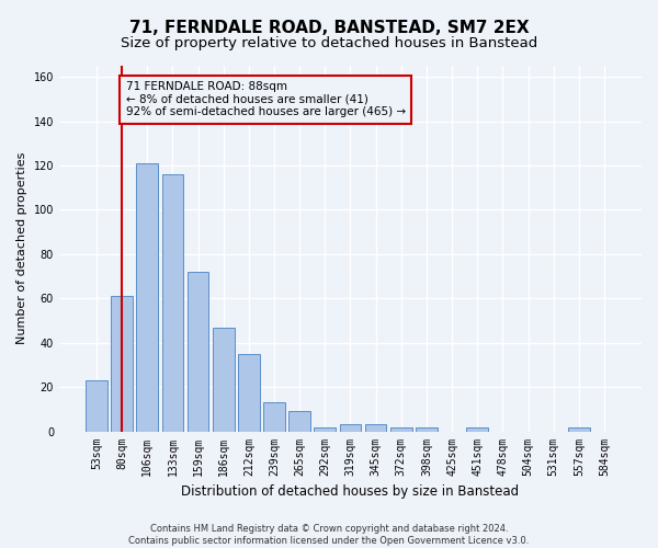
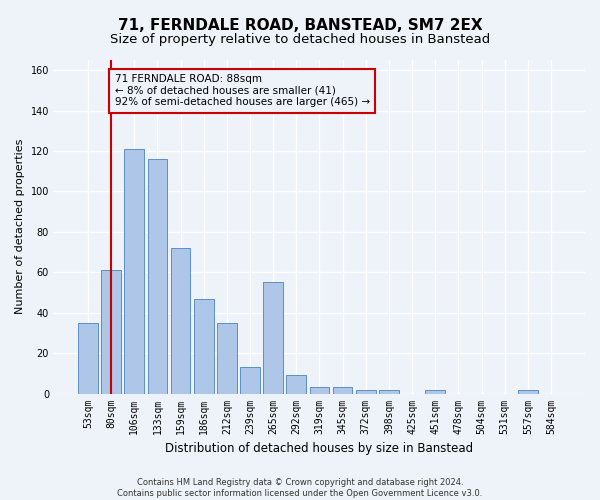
53sqm: 23 -> 35
265sqm: 9 -> 55
292sqm: 2 -> 9
